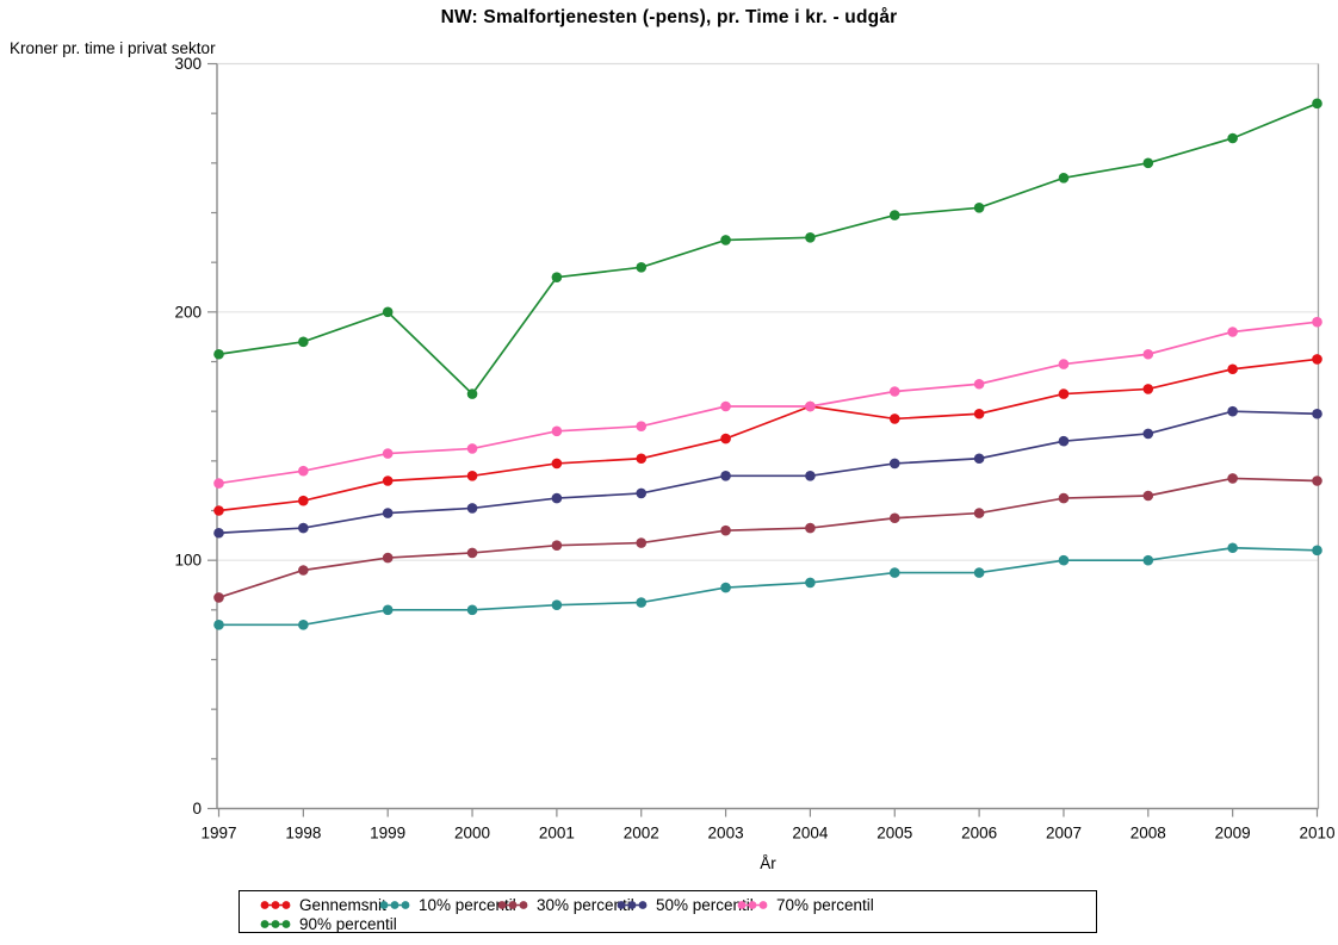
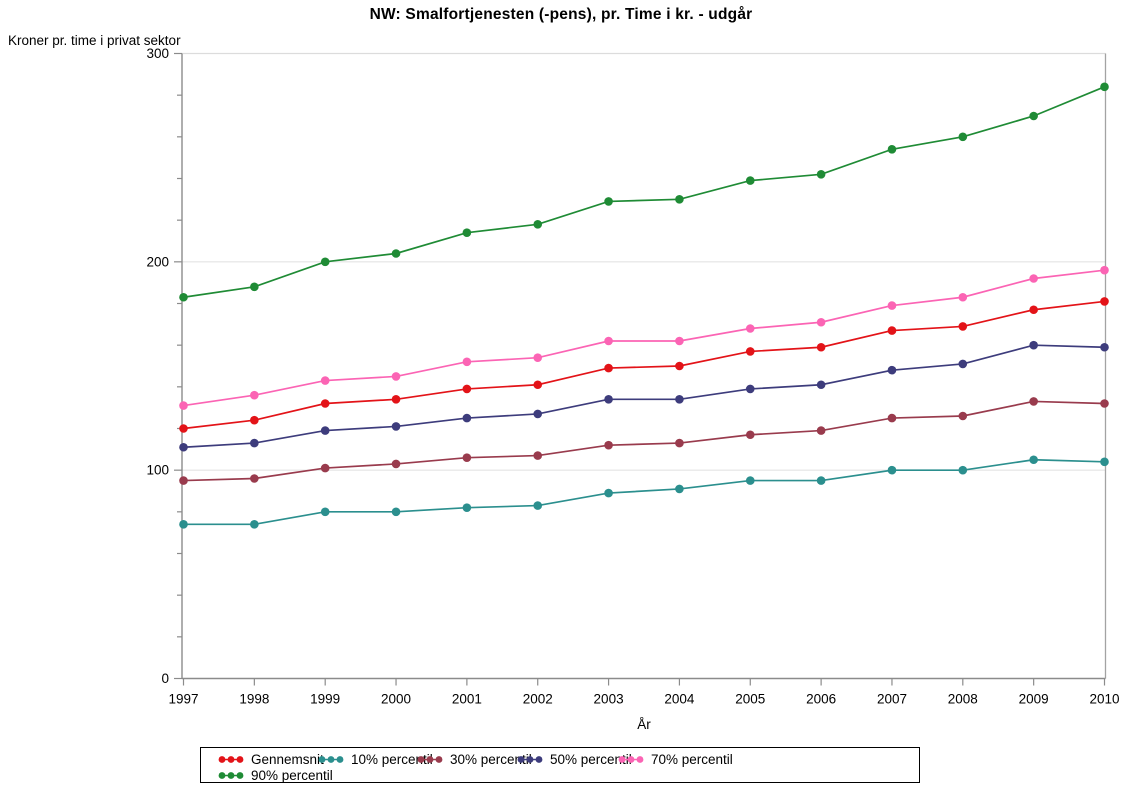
30% percentil/1997: 85 -> 95
90% percentil/2000: 167 -> 204
Gennemsnit/2004: 162 -> 150
